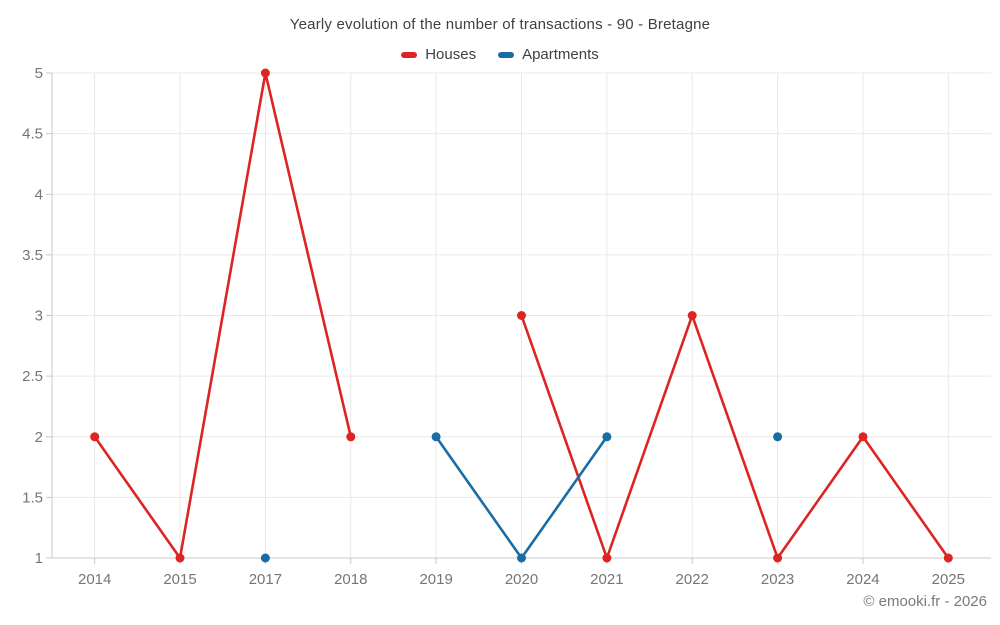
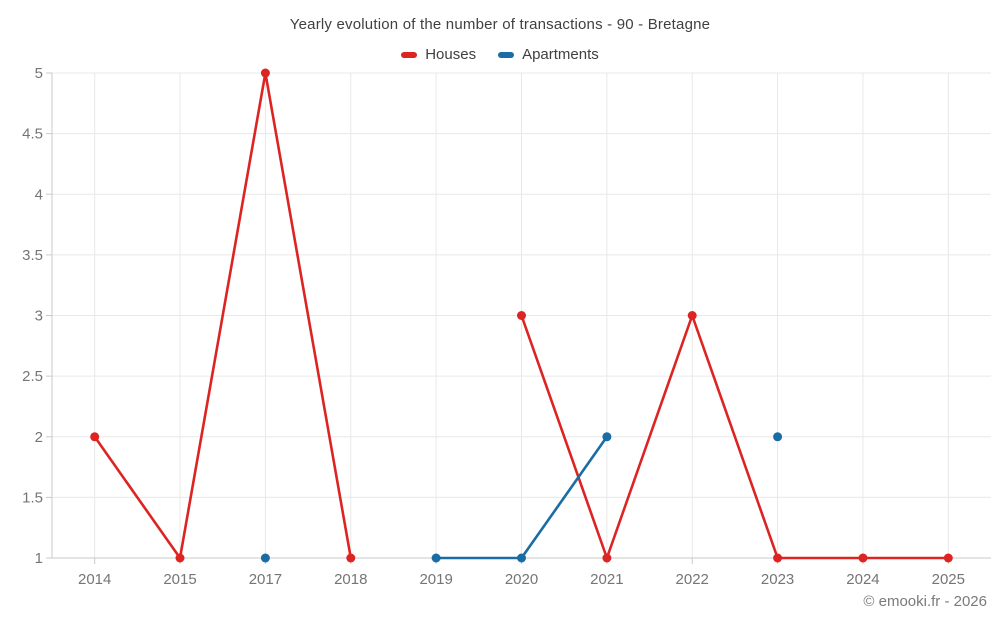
Houses/2018: 2 -> 1
Apartments/2019: 2 -> 1
Houses/2024: 2 -> 1
